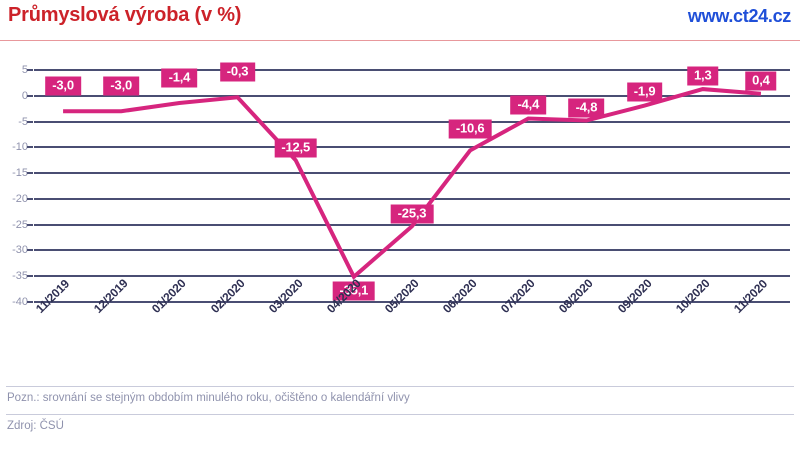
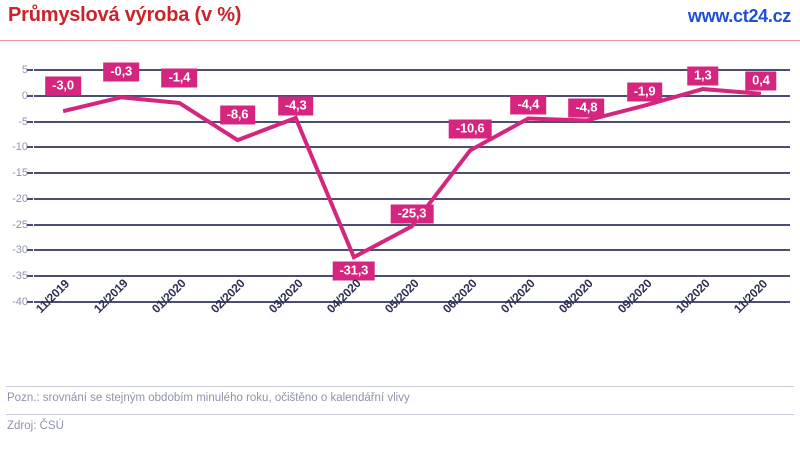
12/2019: -3,0 -> -0,3
02/2020: -0,3 -> -8,6
03/2020: -12,5 -> -4,3
04/2020: -35,1 -> -31,3
